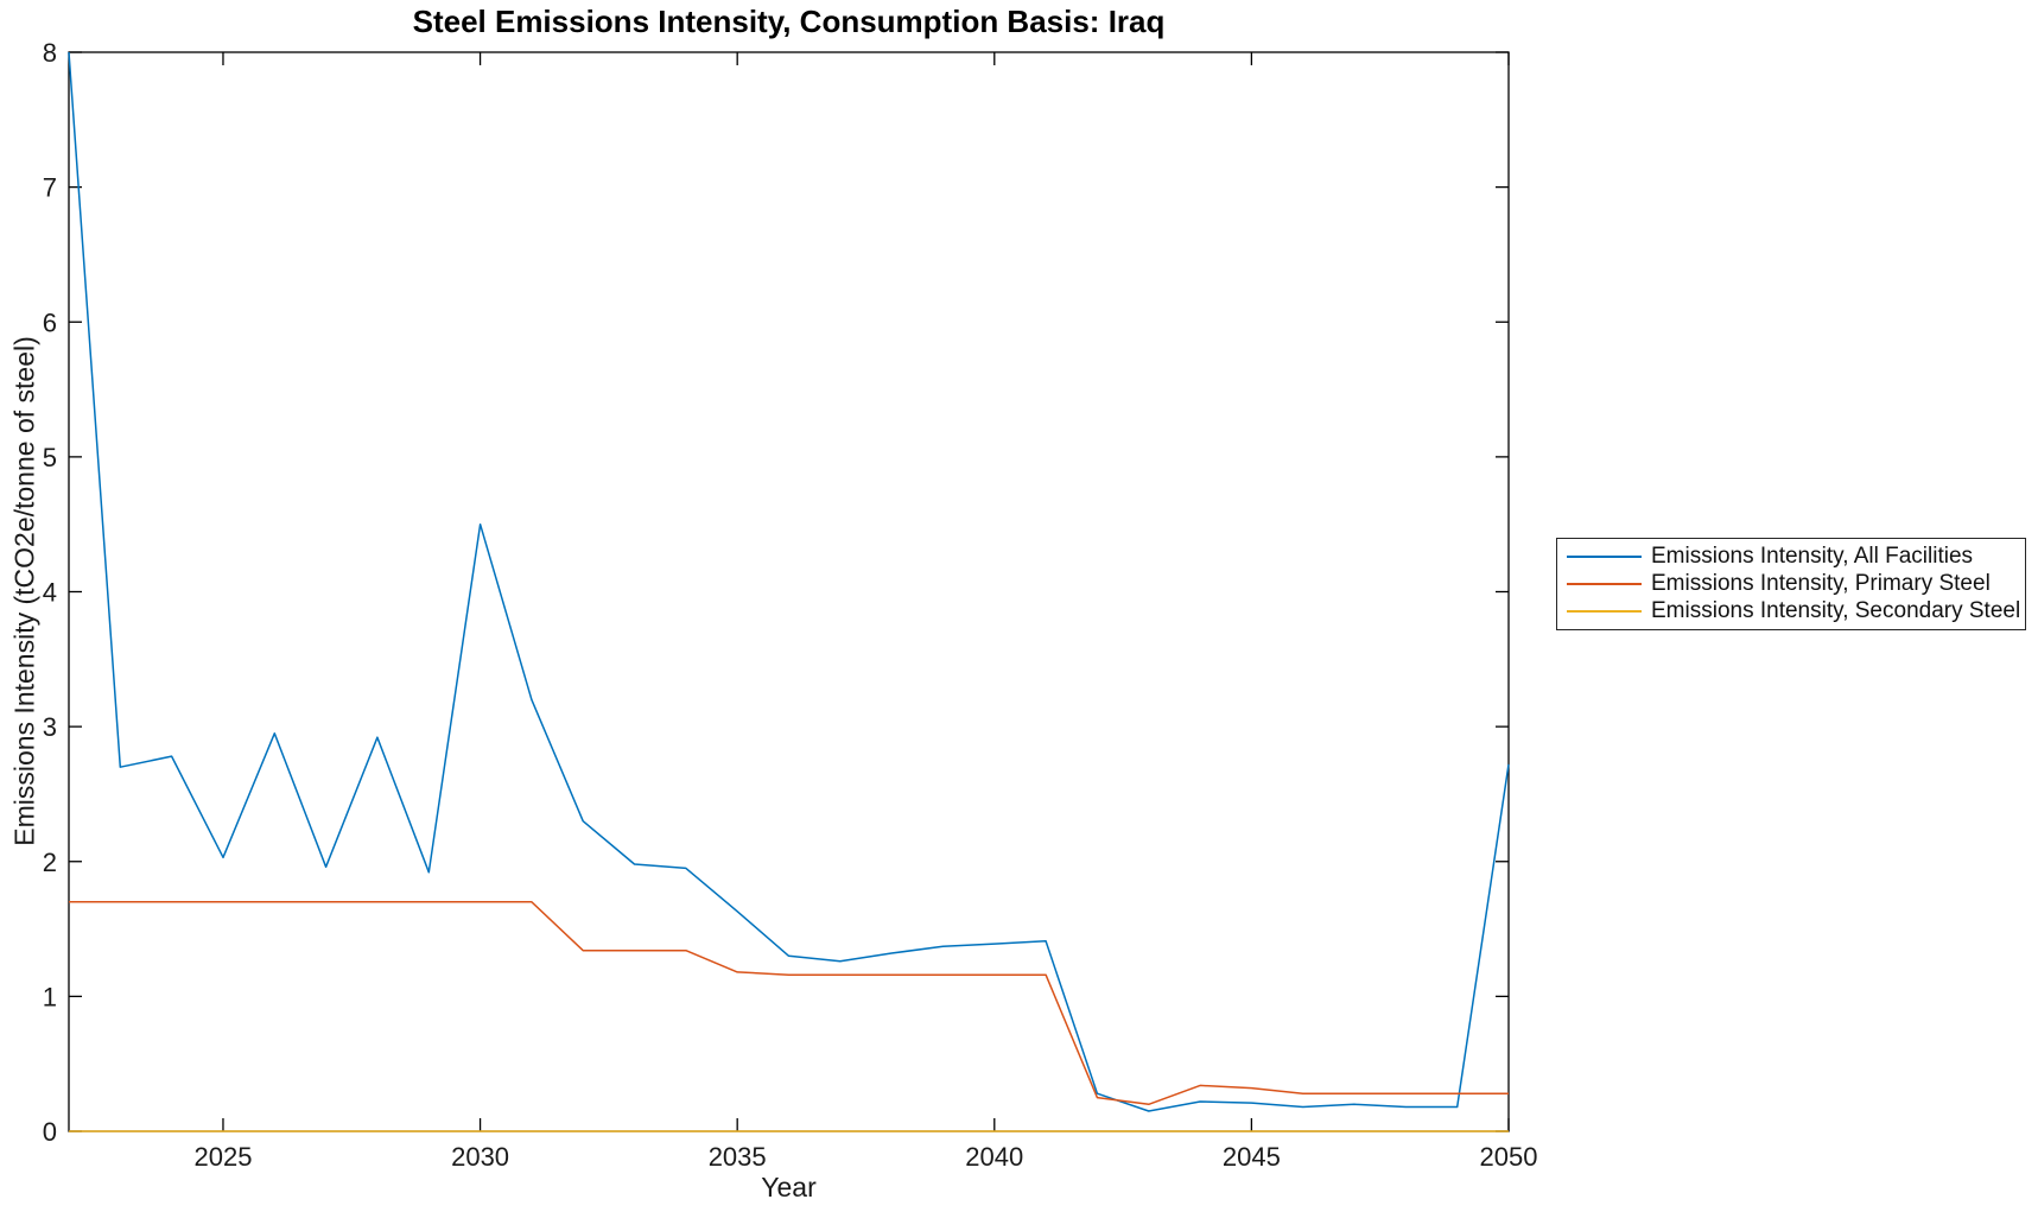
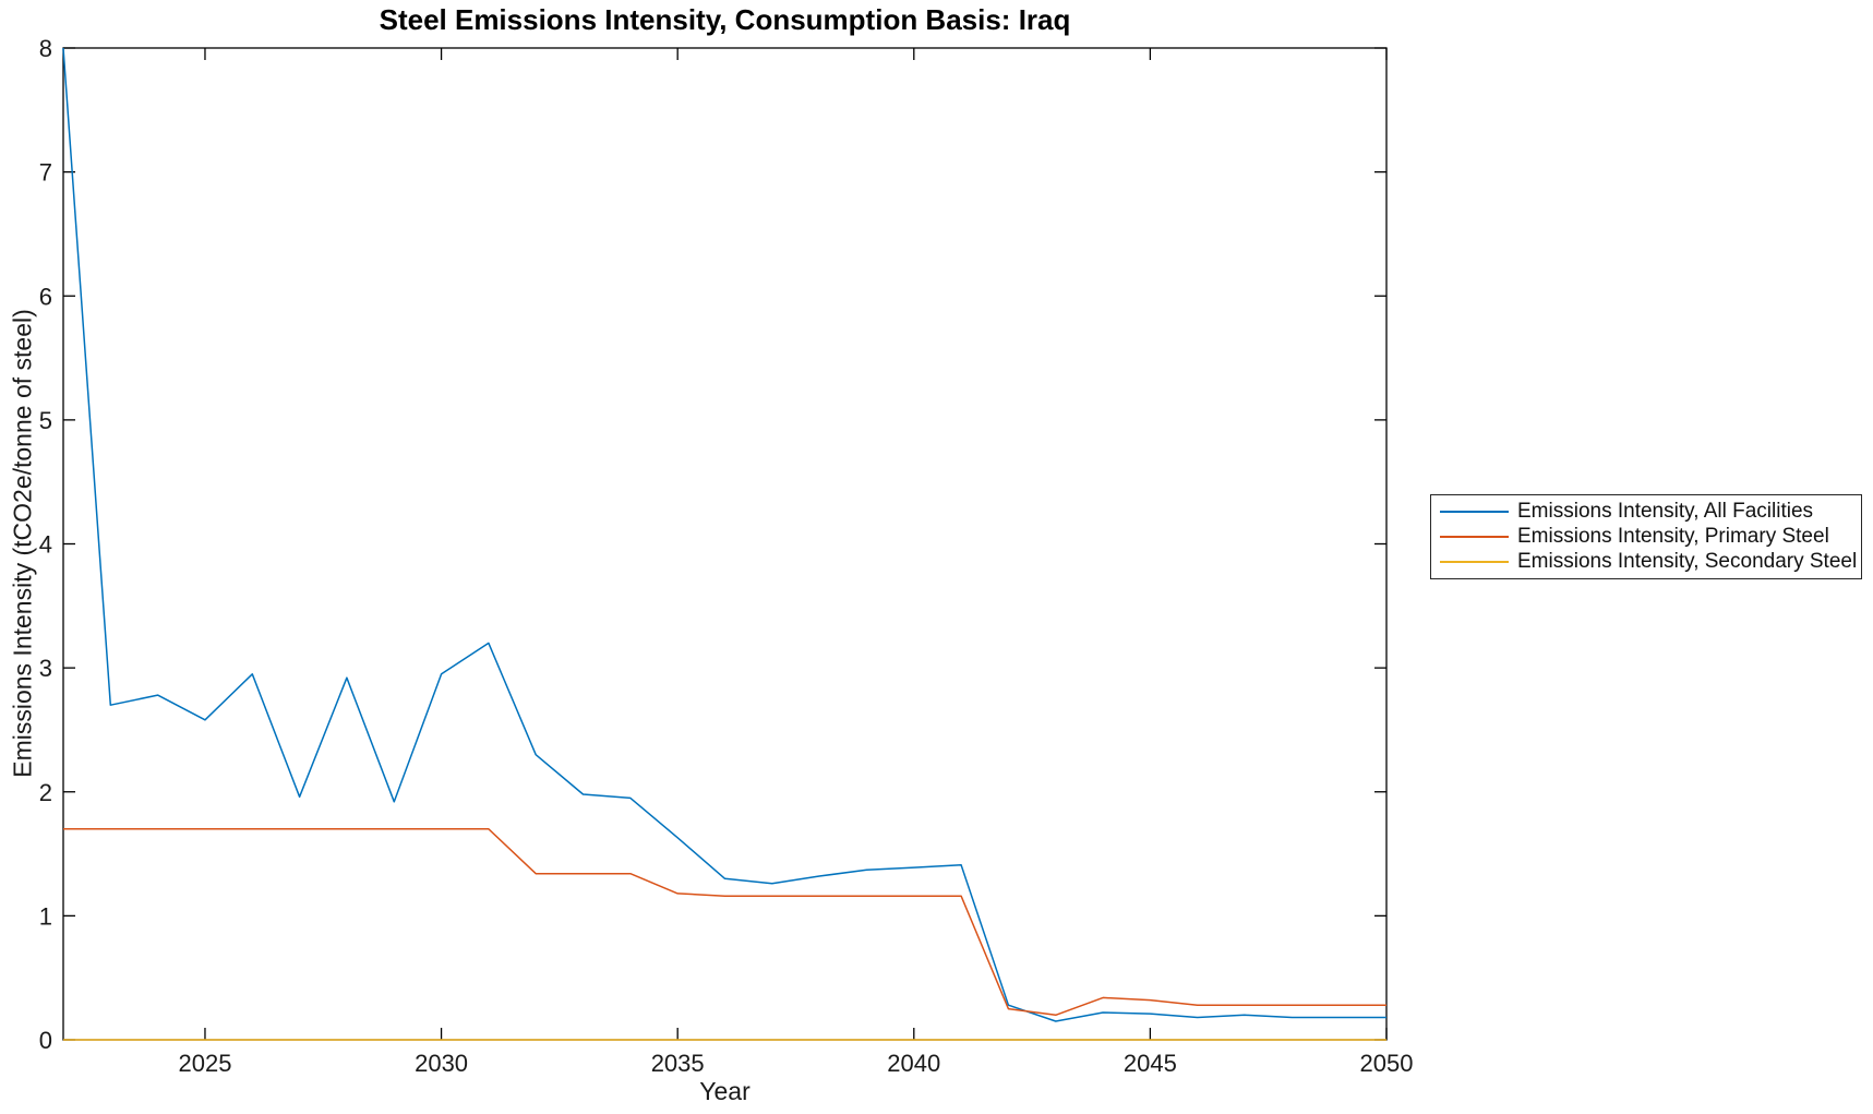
Emissions Intensity, All Facilities/2025: 2.03 -> 2.58
Emissions Intensity, All Facilities/2030: 4.50 -> 2.95
Emissions Intensity, All Facilities/2050: 2.72 -> 0.18
